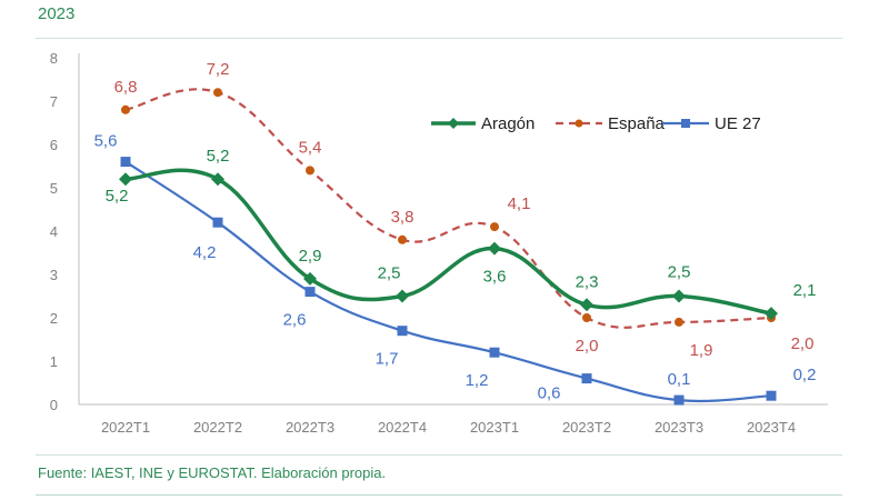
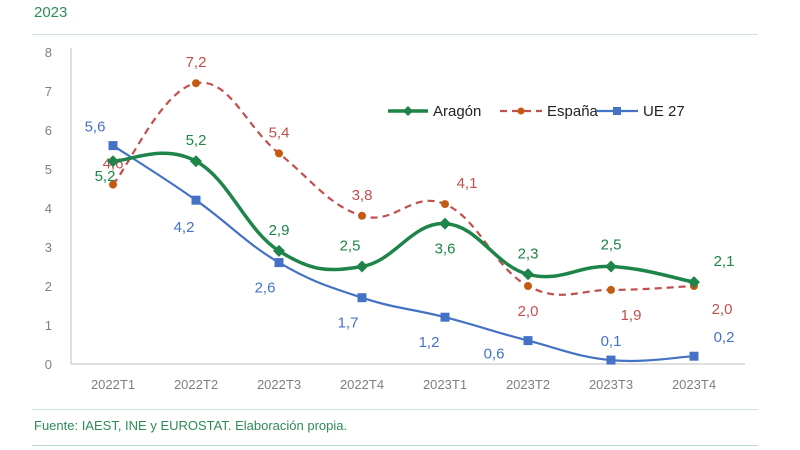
España/2022T1: 6,8 -> 4,6
